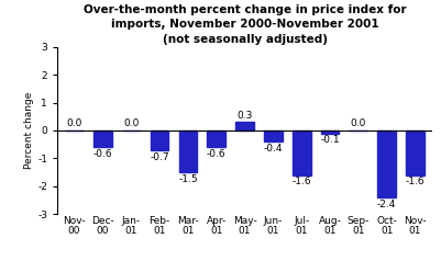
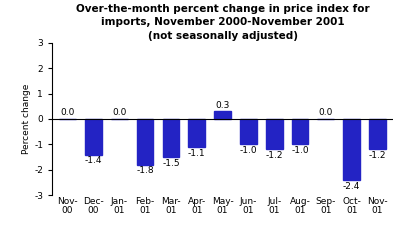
Dec- 00: -0.6 -> -1.4
Feb- 01: -0.7 -> -1.8
Apr- 01: -0.6 -> -1.1
Jun- 01: -0.4 -> -1.0
Jul- 01: -1.6 -> -1.2
Aug- 01: -0.1 -> -1.0
Nov- 01: -1.6 -> -1.2
